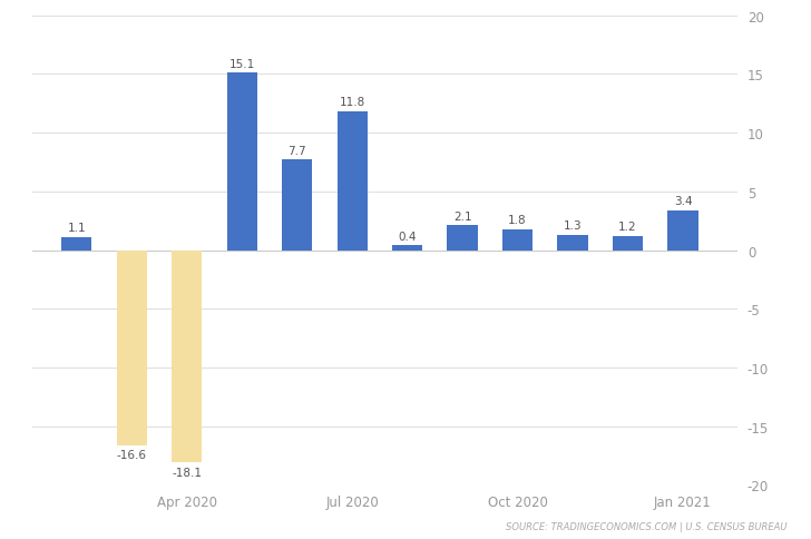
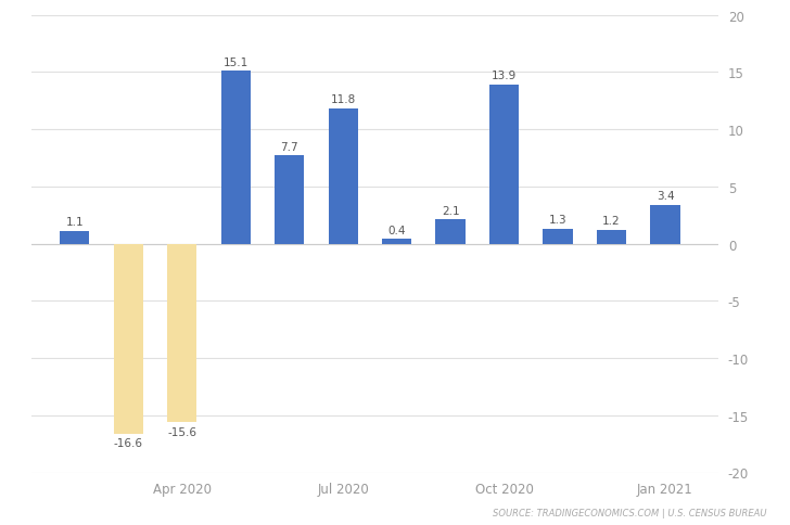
Apr 2020: -18.1 -> -15.6
Oct 2020: 1.8 -> 13.9
